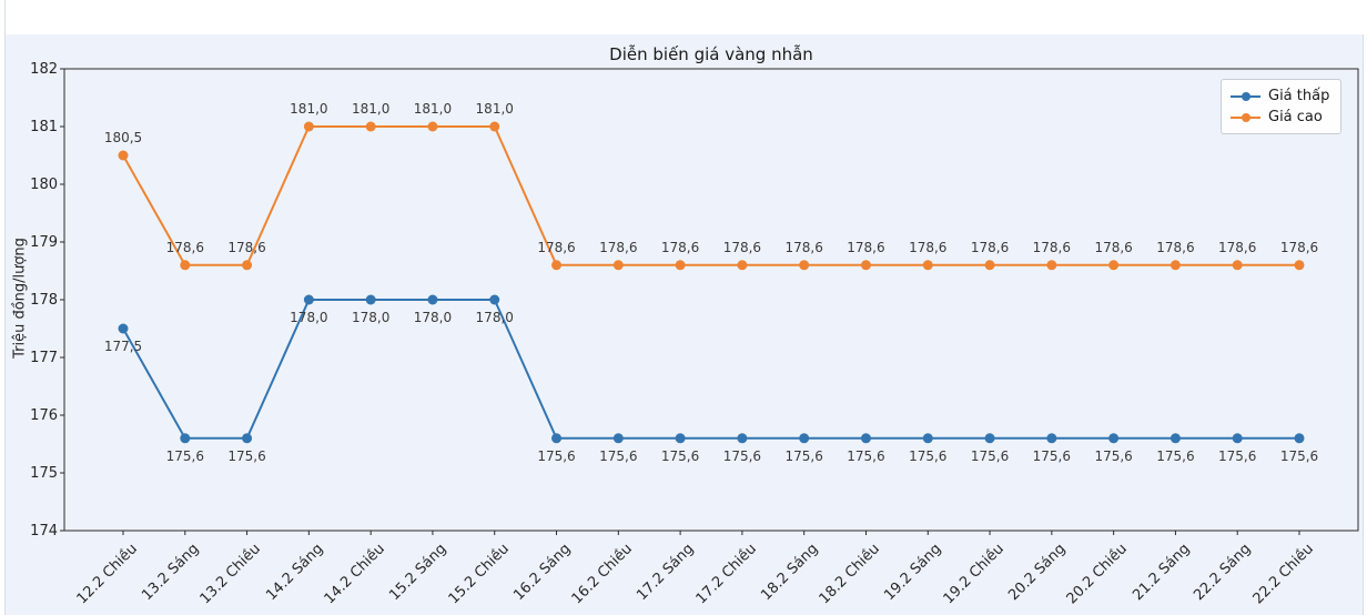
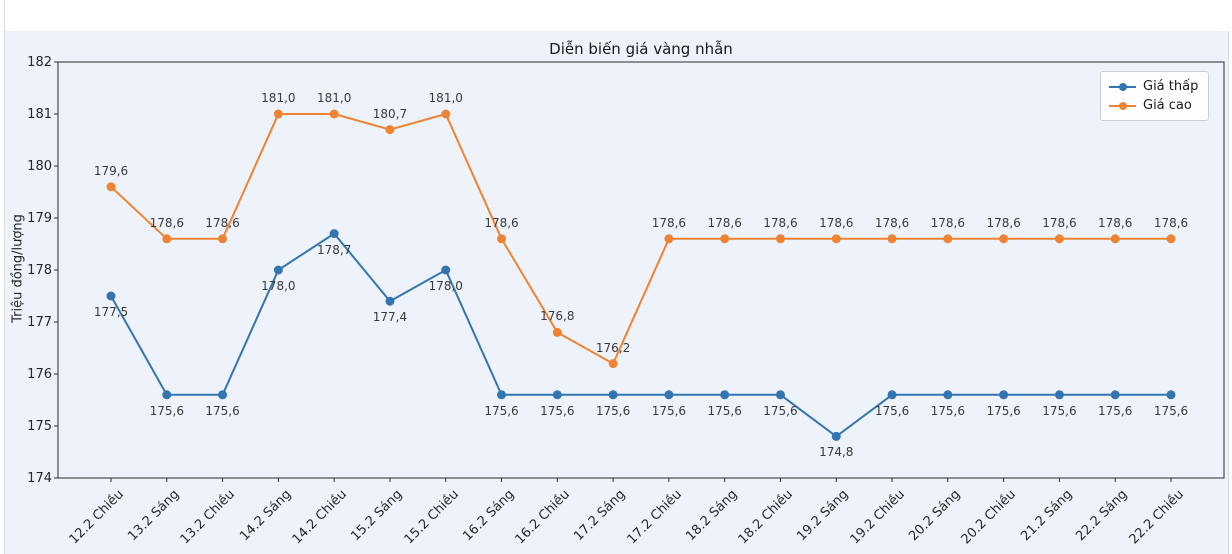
Giá cao/12.2 Chiều: 180,5 -> 179,6
Giá thấp/14.2 Chiều: 178,0 -> 178,7
Giá thấp/15.2 Sáng: 178,0 -> 177,4
Giá cao/15.2 Sáng: 181,0 -> 180,7
Giá cao/16.2 Chiều: 178,6 -> 176,8
Giá cao/17.2 Sáng: 178,6 -> 176,2
Giá thấp/19.2 Sáng: 175,6 -> 174,8
